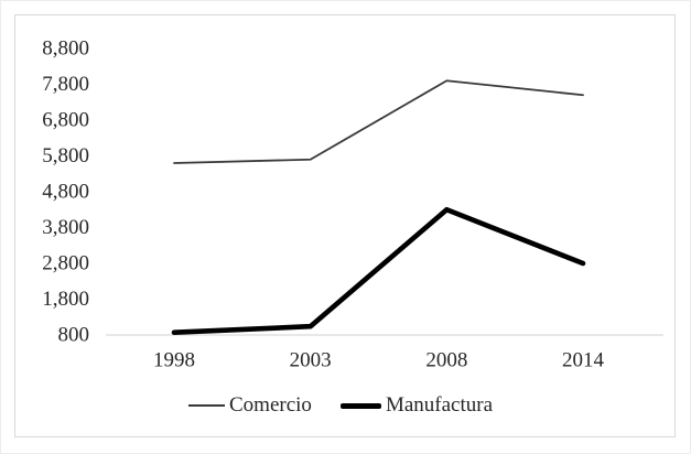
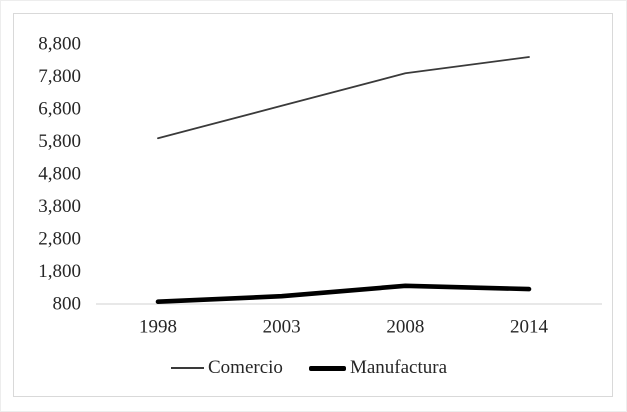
Comercio/1998: 5600 -> 5900
Comercio/2003: 5700 -> 6900
Manufactura/2008: 4300 -> 1400
Comercio/2014: 7500 -> 8400
Manufactura/2014: 2800 -> 1300
